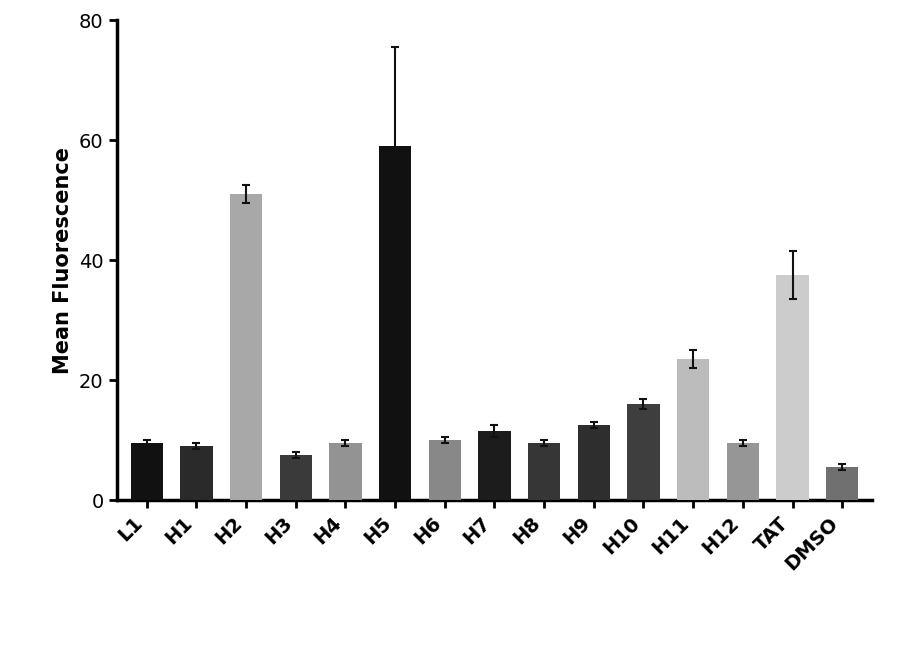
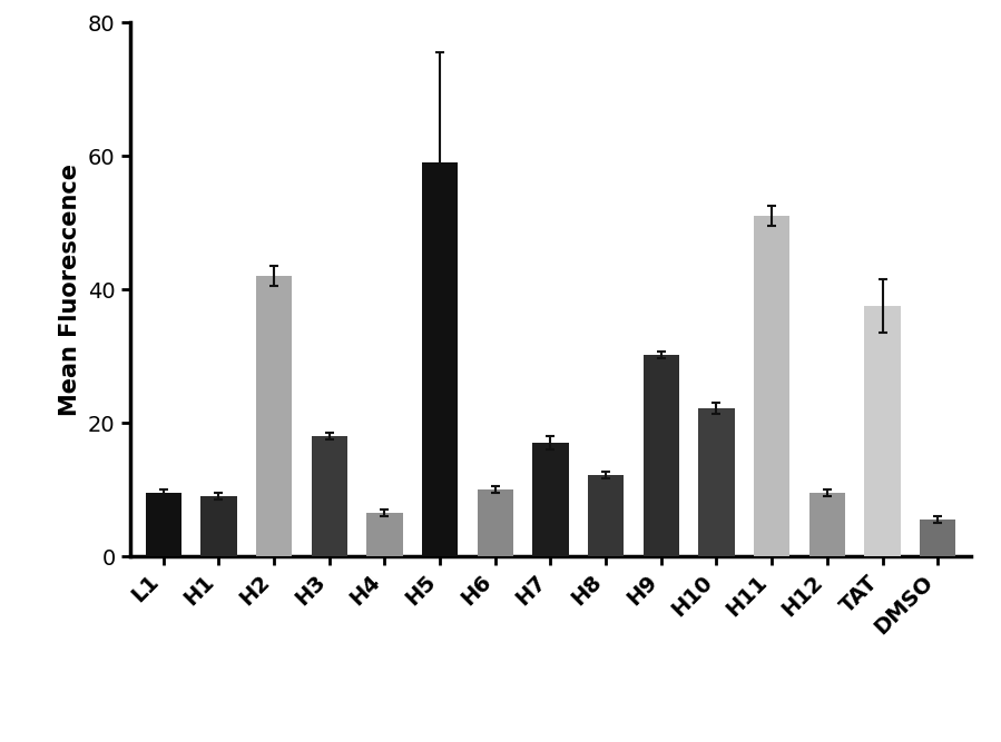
H2: 51.0 -> 42.0
H3: 7.5 -> 18.0
H4: 9.5 -> 6.6
H7: 11.5 -> 17.0
H8: 9.5 -> 12.2
H9: 12.5 -> 30.2
H10: 16.0 -> 22.2
H11: 23.5 -> 51.0
